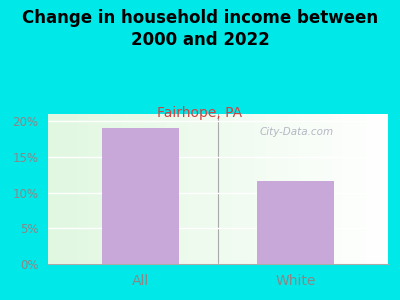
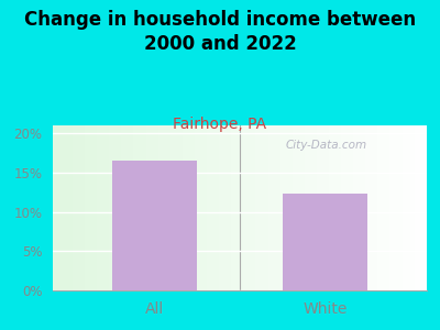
All: 19.0% -> 16.5%
White: 11.6% -> 12.3%
